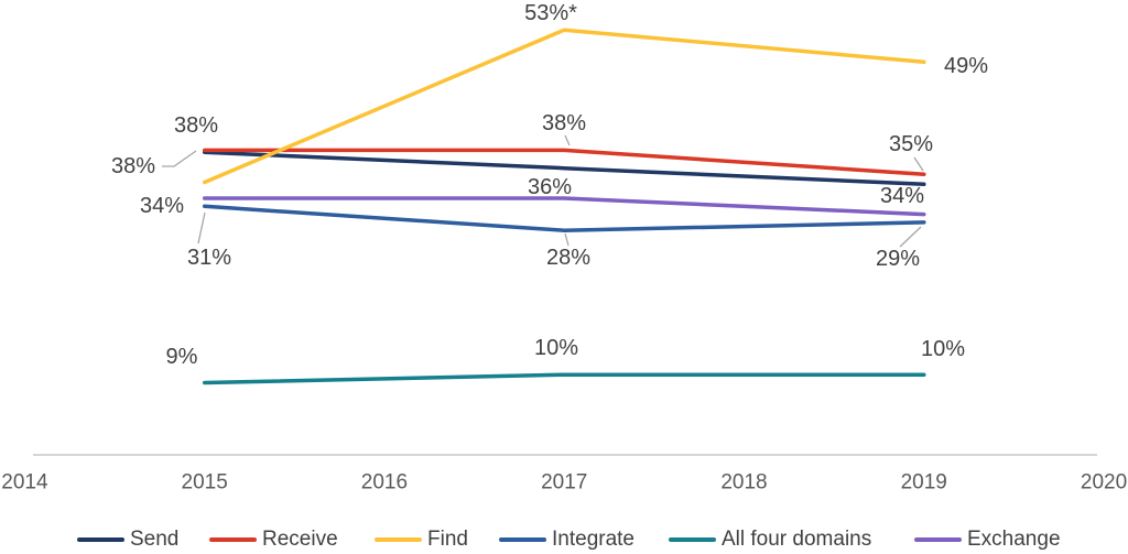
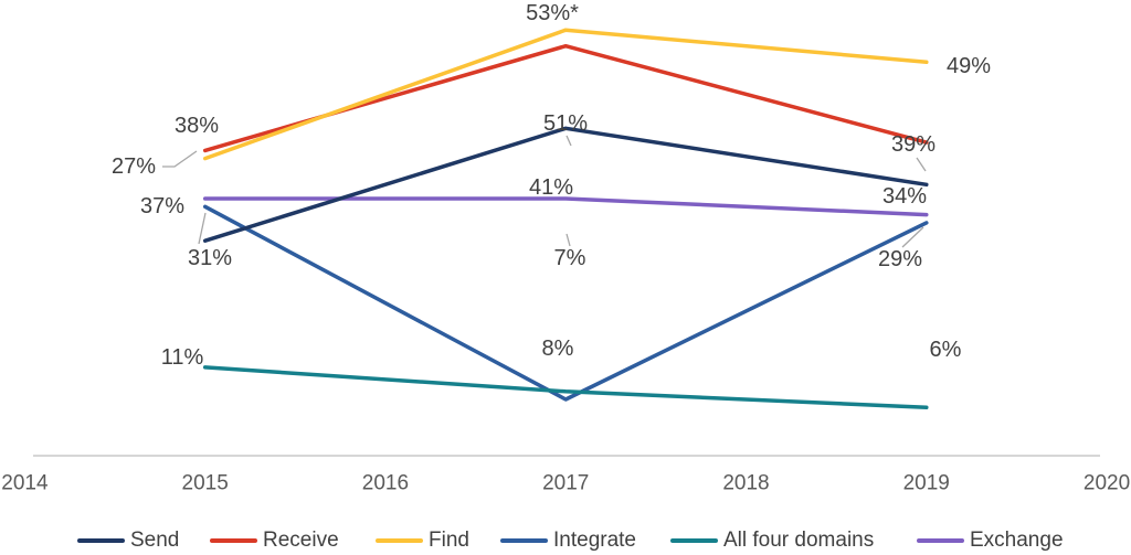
Send/2015: 38% -> 27%
Find/2015: 34% -> 37%
All four domains/2015: 9% -> 11%
Send/2017: 36% -> 41%
Receive/2017: 38% -> 51%
Integrate/2017: 28% -> 7%
All four domains/2017: 10% -> 8%
Receive/2019: 35% -> 39%
All four domains/2019: 10% -> 6%
